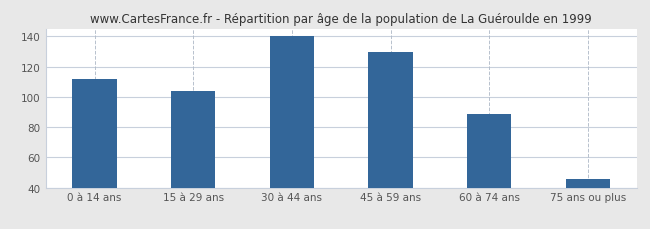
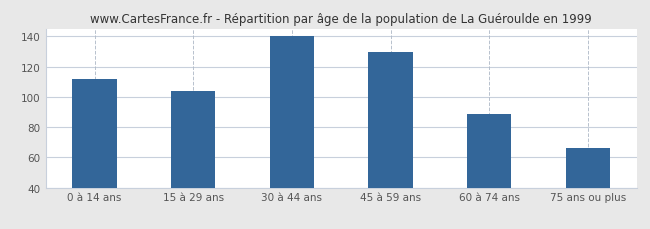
75 ans ou plus: 46 -> 66
